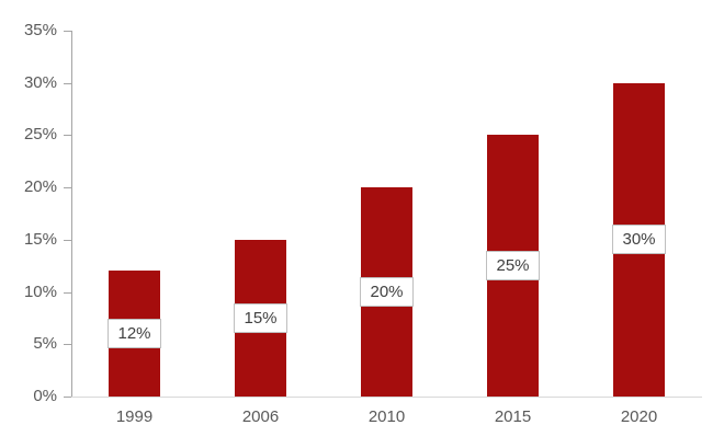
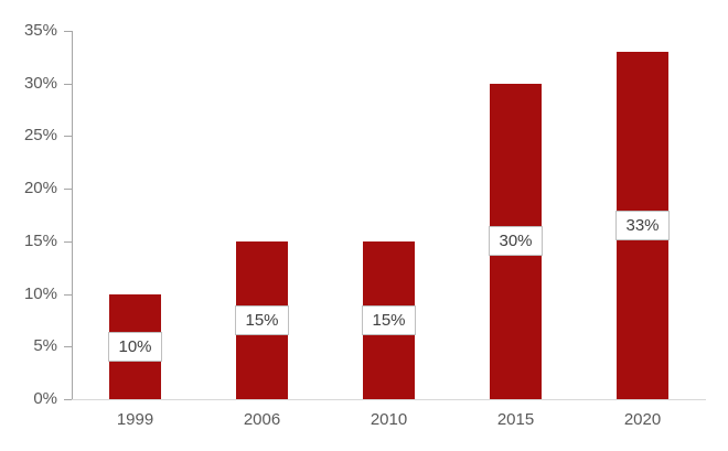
1999: 12% -> 10%
2010: 20% -> 15%
2015: 25% -> 30%
2020: 30% -> 33%
